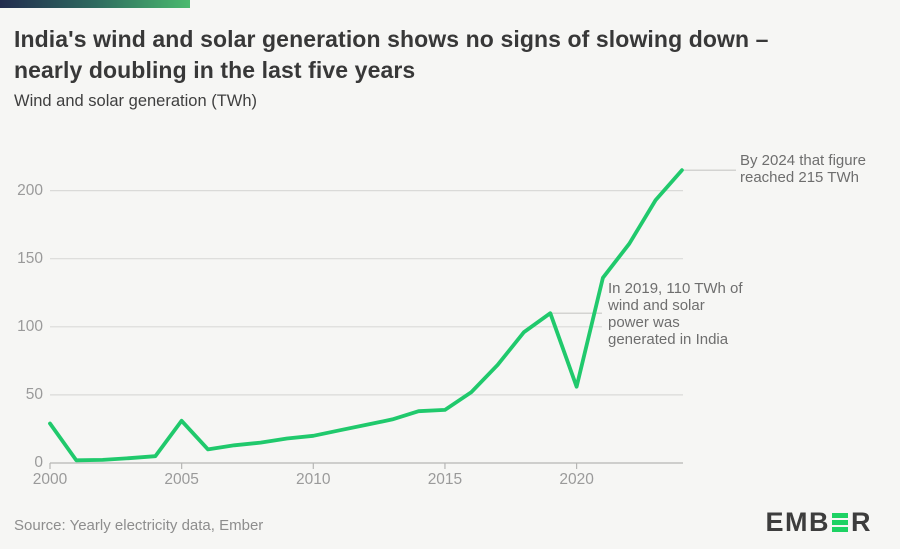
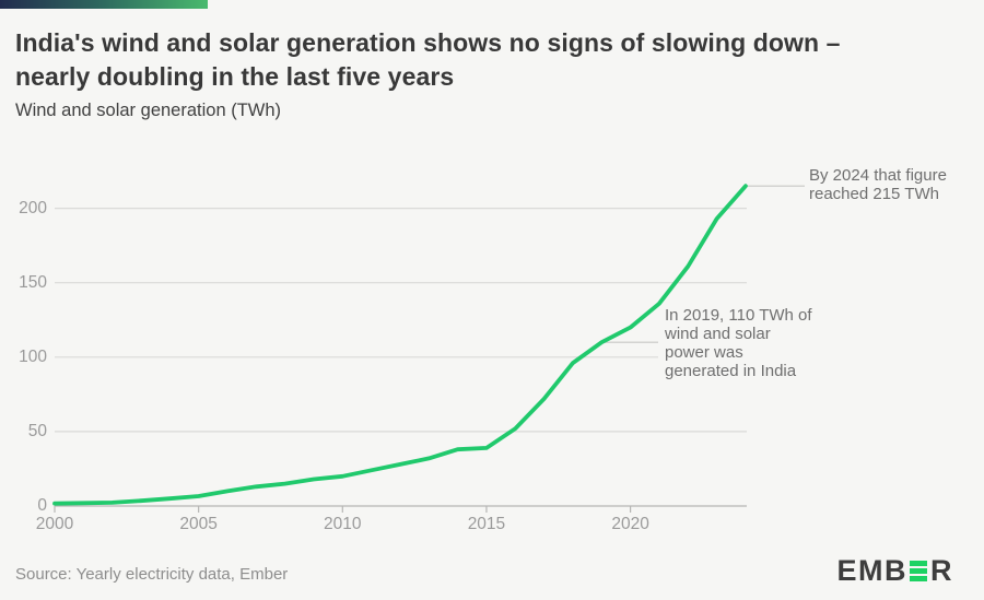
2000: 29 -> 2
2005: 31 -> 7
2020: 56 -> 120
